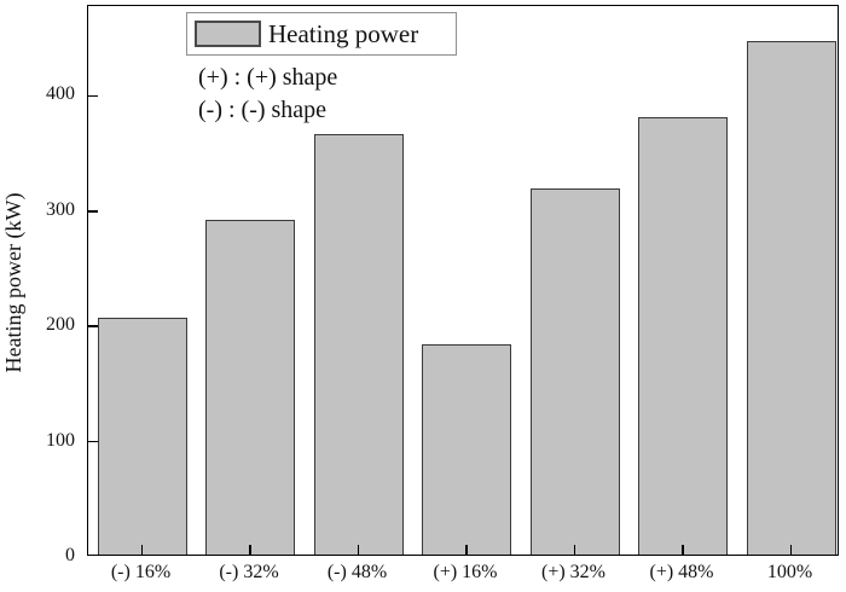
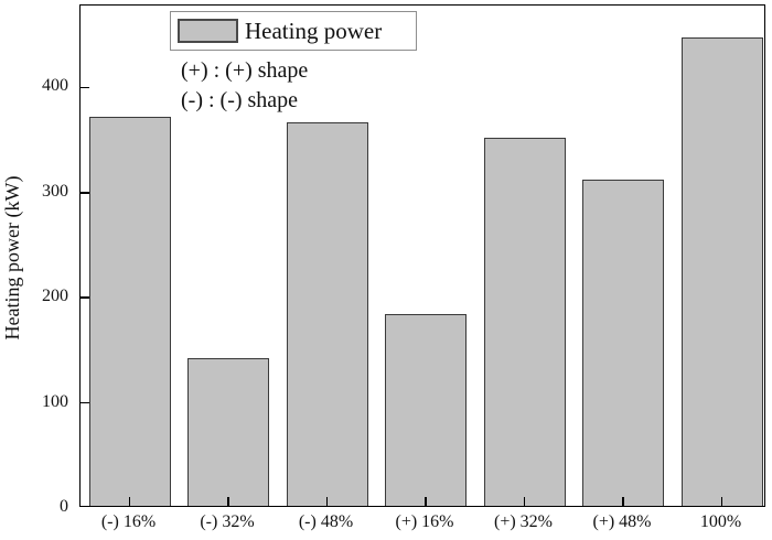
(-) 16%: 200 -> 370
(-) 32%: 290 -> 140
(+) 32%: 320 -> 350
(+) 48%: 380 -> 310
